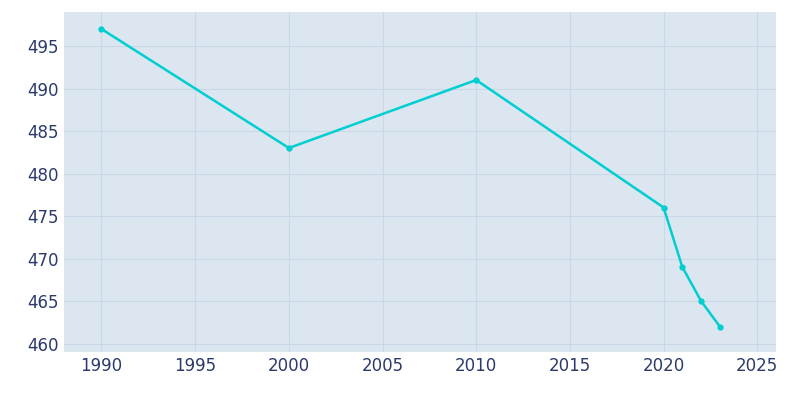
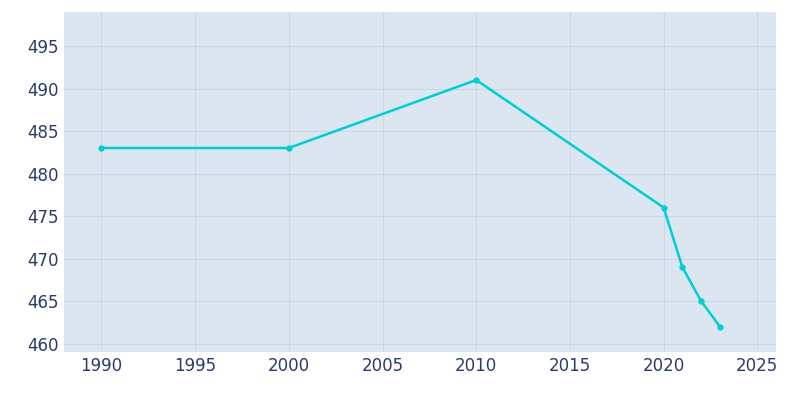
1990: 497 -> 483
